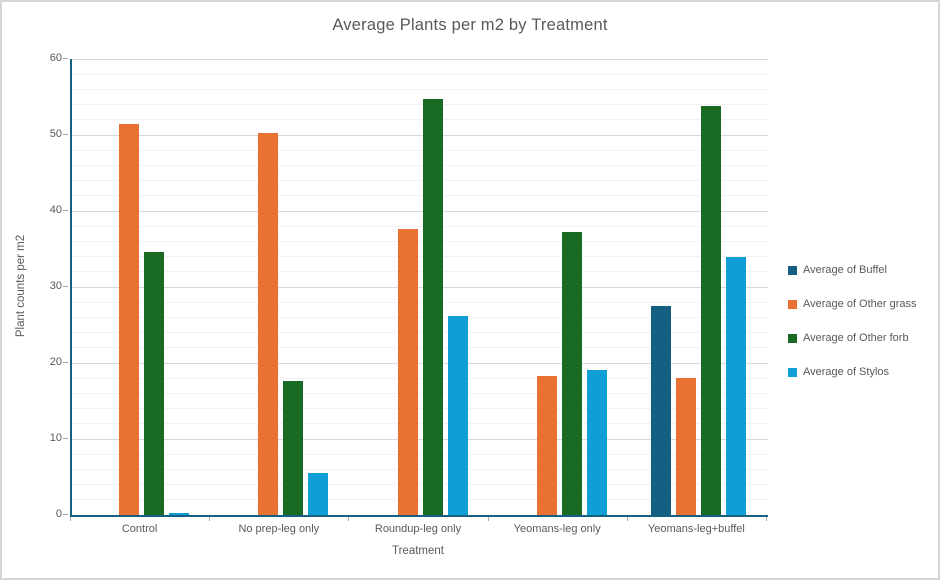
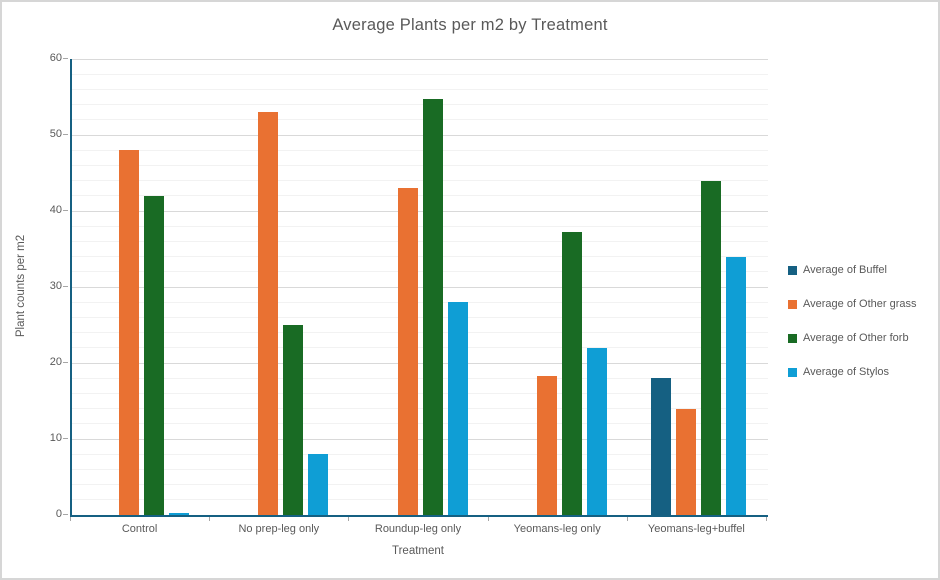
Average of Other grass/Control: 51 -> 48
Average of Other forb/Control: 35 -> 42
Average of Other grass/No prep-leg only: 50 -> 53
Average of Other forb/No prep-leg only: 18 -> 25
Average of Stylos/No prep-leg only: 6 -> 8
Average of Other grass/Roundup-leg only: 38 -> 43
Average of Stylos/Roundup-leg only: 26 -> 28
Average of Stylos/Yeomans-leg only: 19 -> 22
Average of Buffel/Yeomans-leg+buffel: 28 -> 18
Average of Other grass/Yeomans-leg+buffel: 18 -> 14
Average of Other forb/Yeomans-leg+buffel: 54 -> 44
